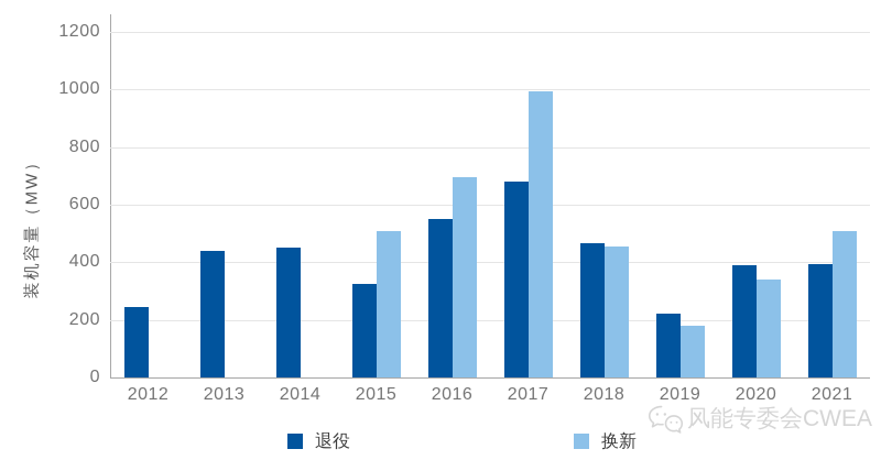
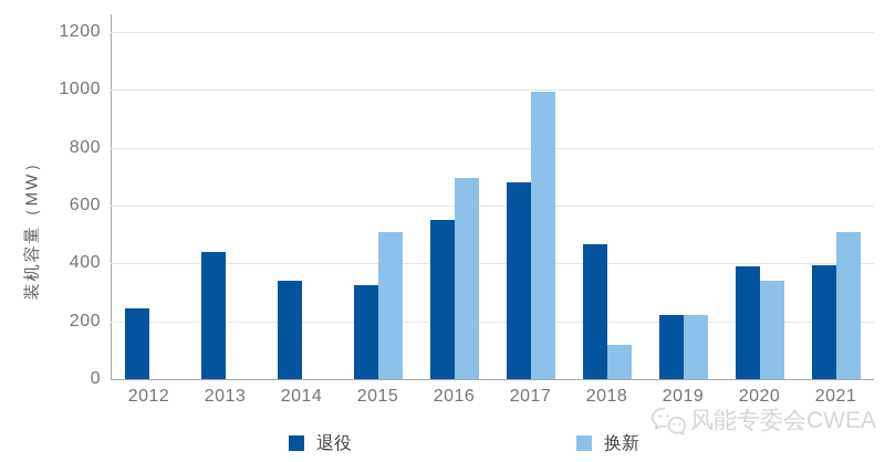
退役/2014: 450 -> 340
换新/2018: 460 -> 120
换新/2019: 180 -> 220
